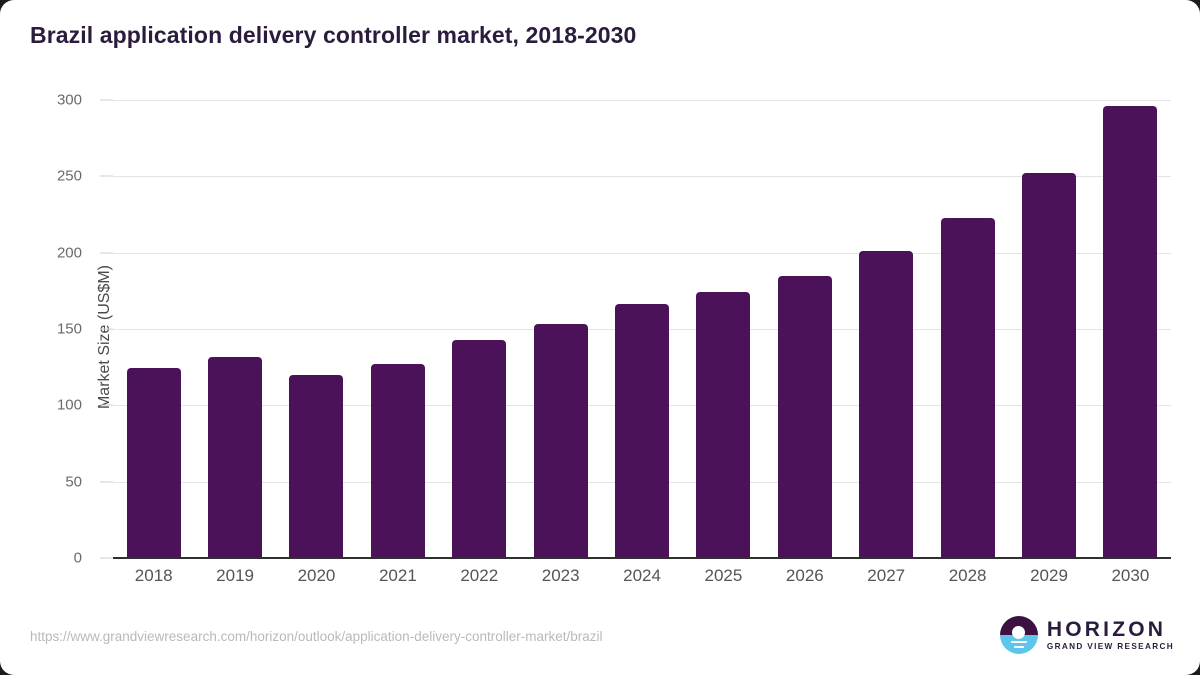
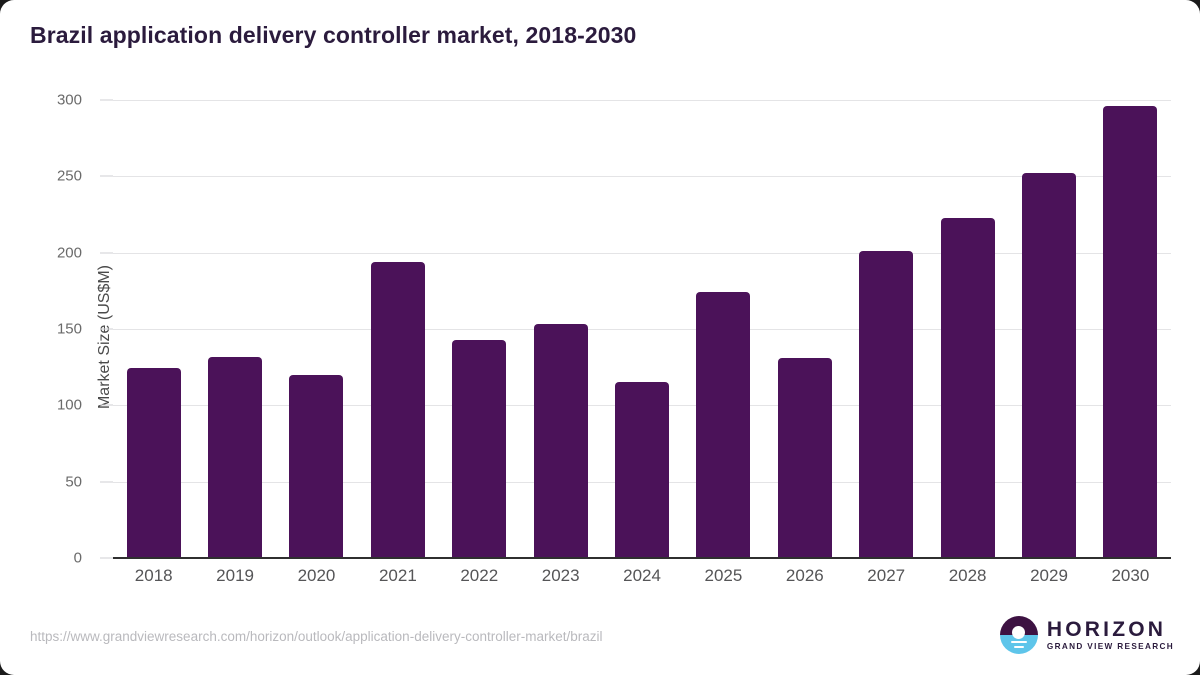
2021: 127 -> 194
2024: 166 -> 115
2026: 185 -> 131
